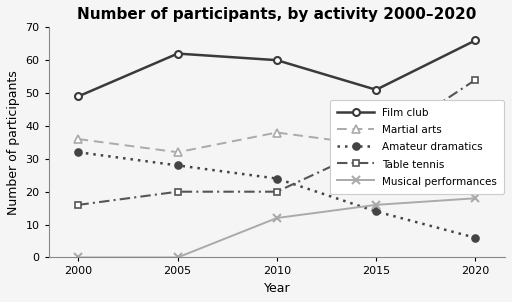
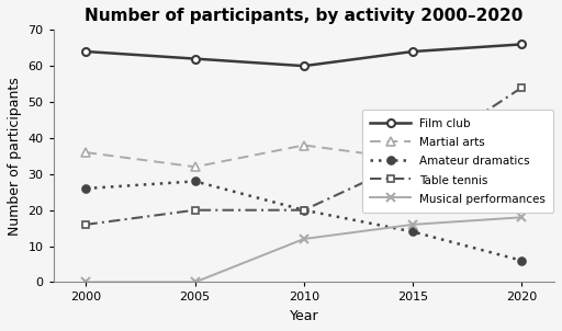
Film club/2000: 49 -> 64
Amateur dramatics/2000: 32 -> 26
Amateur dramatics/2010: 24 -> 20
Film club/2015: 51 -> 64
